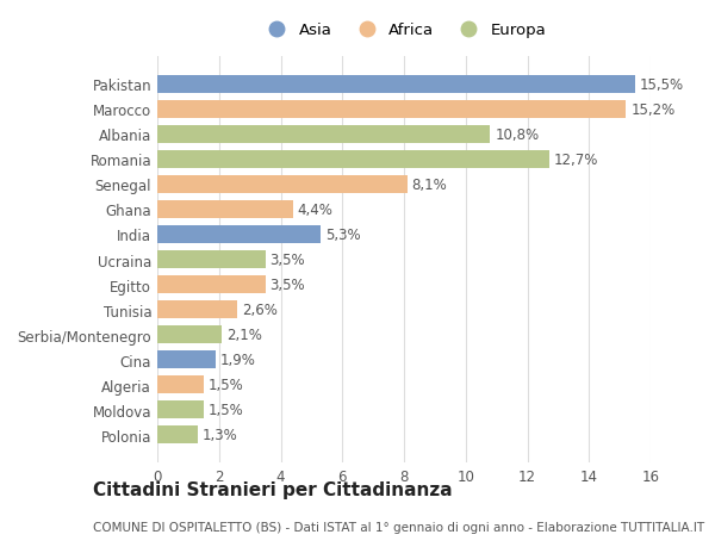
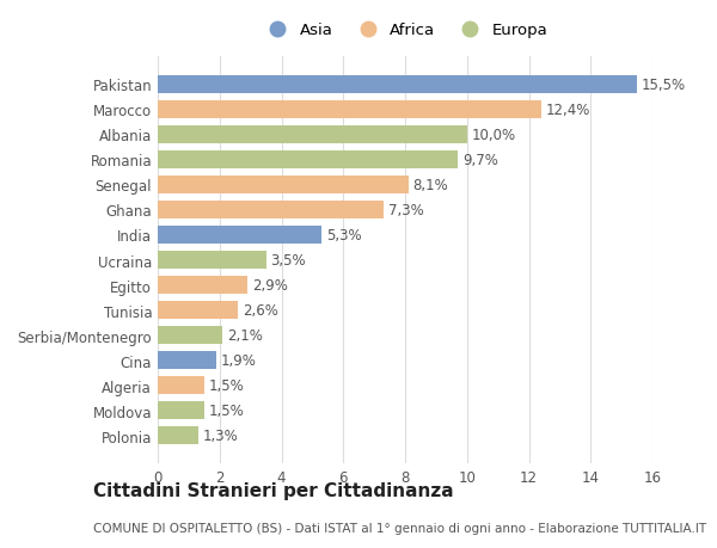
Marocco: 15,2% -> 12,4%
Albania: 10,8% -> 10,0%
Romania: 12,7% -> 9,7%
Ghana: 4,4% -> 7,3%
Egitto: 3,5% -> 2,9%
